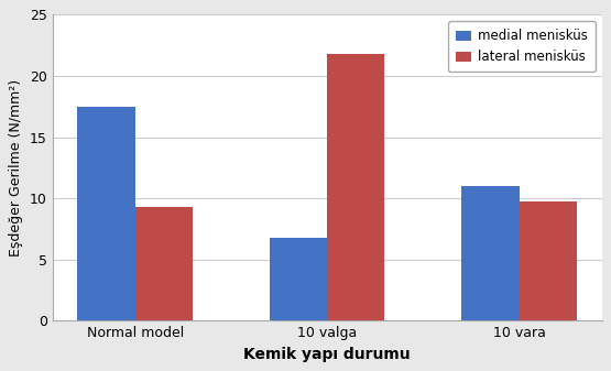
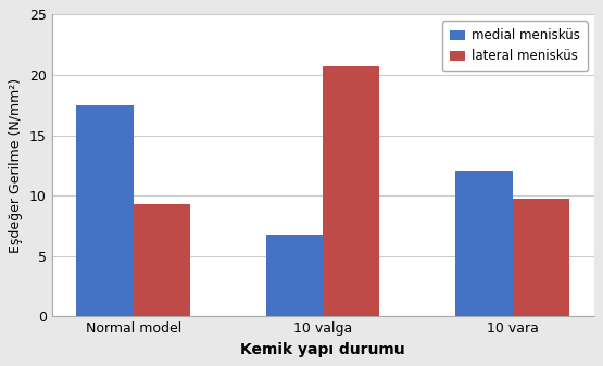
lateral menisküs/10 valga: 21.8 -> 20.7
medial menisküs/10 vara: 11.0 -> 12.1
